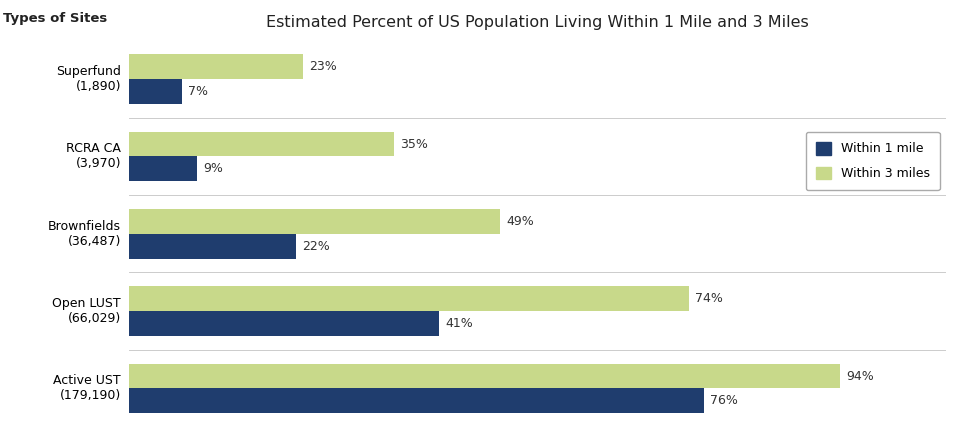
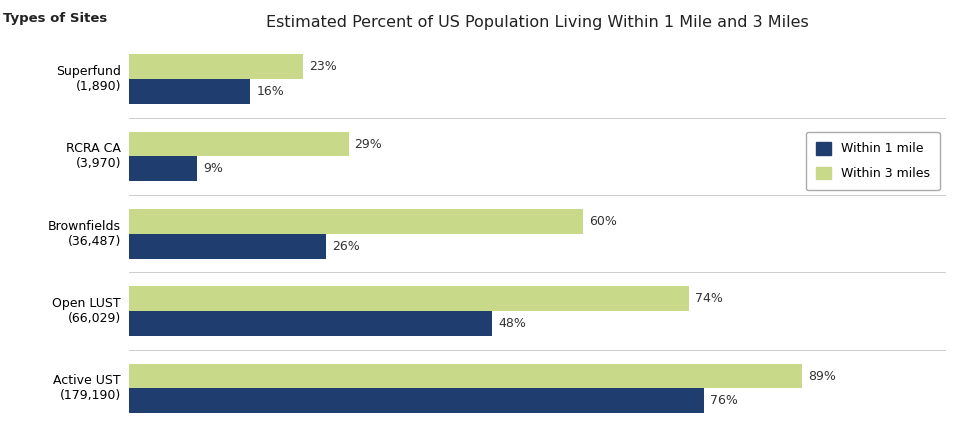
Within 1 mile/Superfund (1,890): 7% -> 16%
Within 3 miles/RCRA CA (3,970): 35% -> 29%
Within 3 miles/Brownfields (36,487): 49% -> 60%
Within 1 mile/Brownfields (36,487): 22% -> 26%
Within 1 mile/Open LUST (66,029): 41% -> 48%
Within 3 miles/Active UST (179,190): 94% -> 89%
